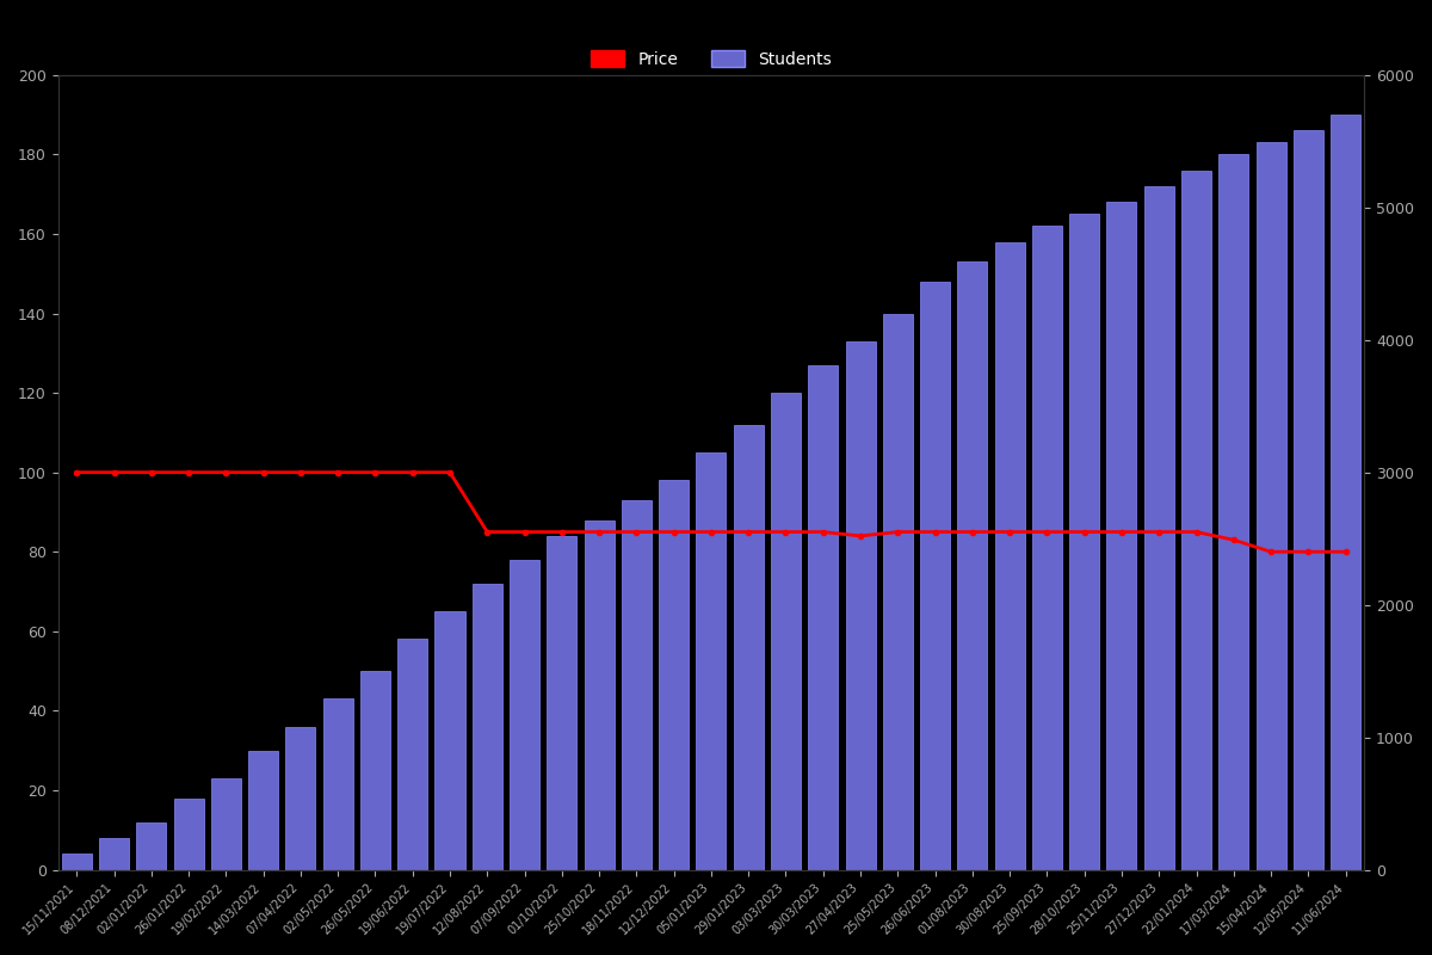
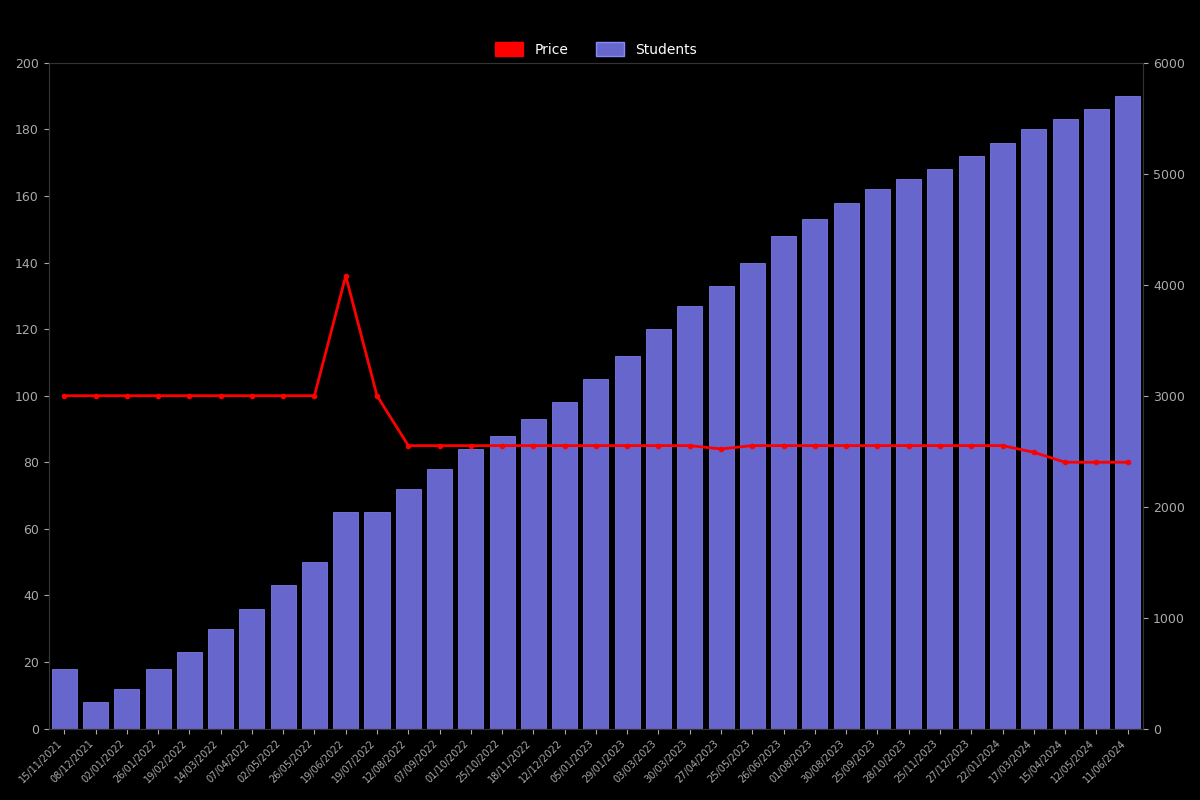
Students/15/11/2021: 4 -> 18
Students/19/06/2022: 58 -> 65
Price/19/06/2022: 100 -> 136
